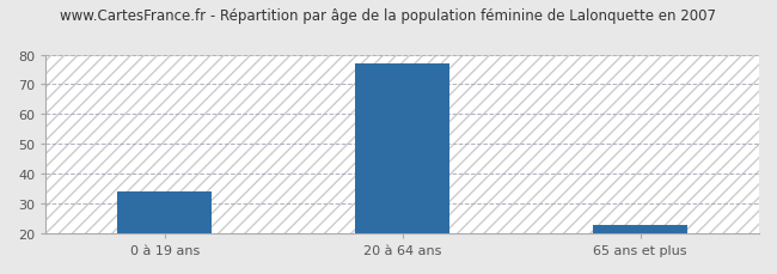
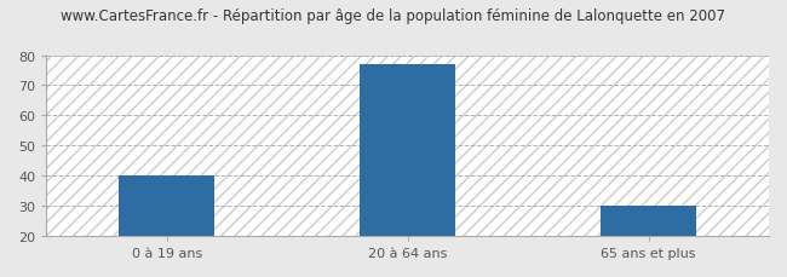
0 à 19 ans: 34 -> 40
65 ans et plus: 23 -> 30
